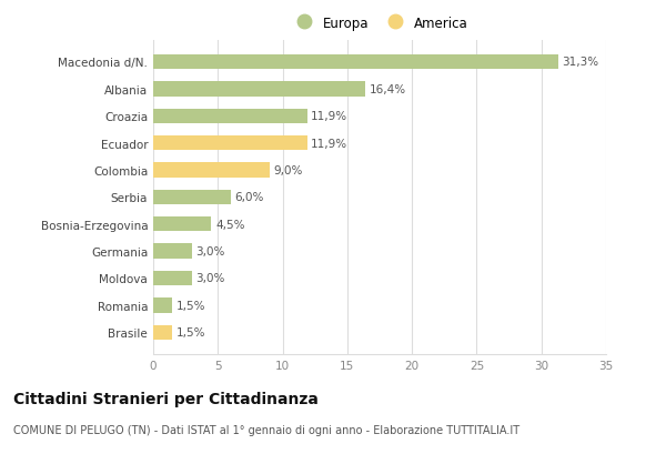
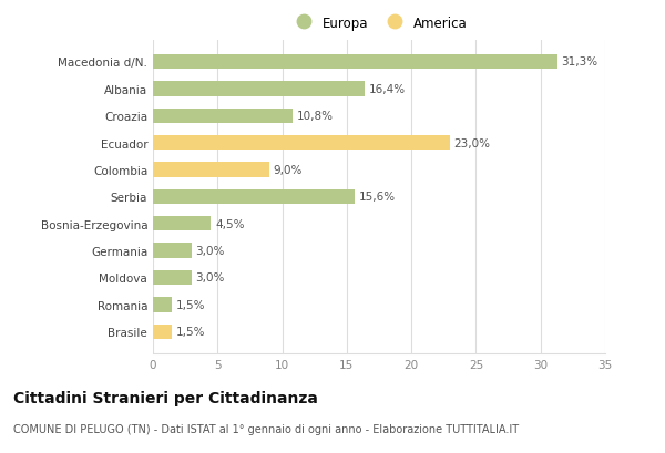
Croazia: 11,9% -> 10,8%
Ecuador: 11,9% -> 23,0%
Serbia: 6,0% -> 15,6%
